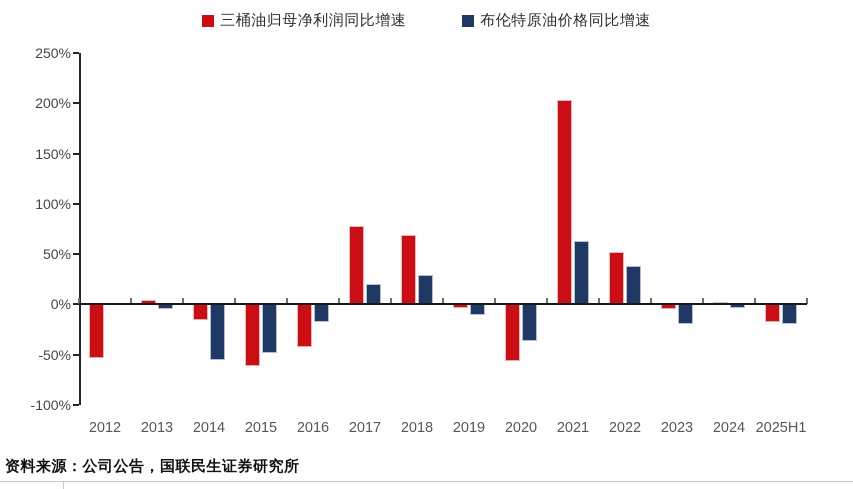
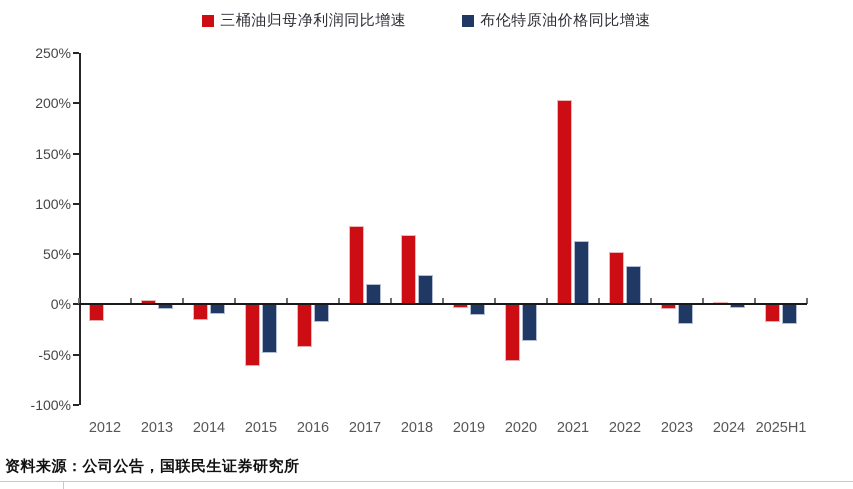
三桶油归母净利润同比增速/2012: -53% -> -16%
布伦特原油价格同比增速/2014: -55% -> -10%
